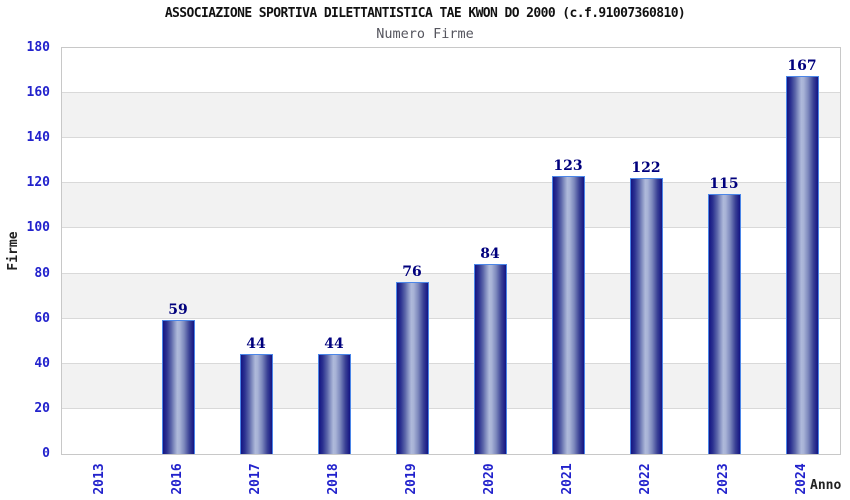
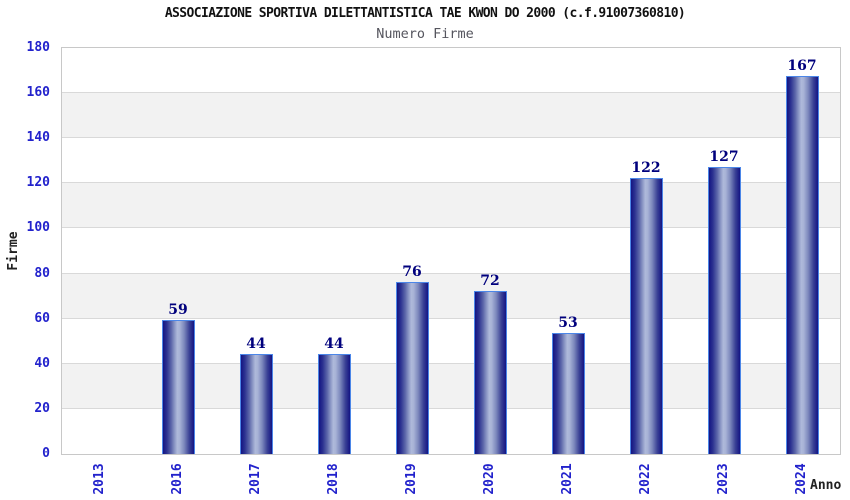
2020: 84 -> 72
2021: 123 -> 53
2023: 115 -> 127
